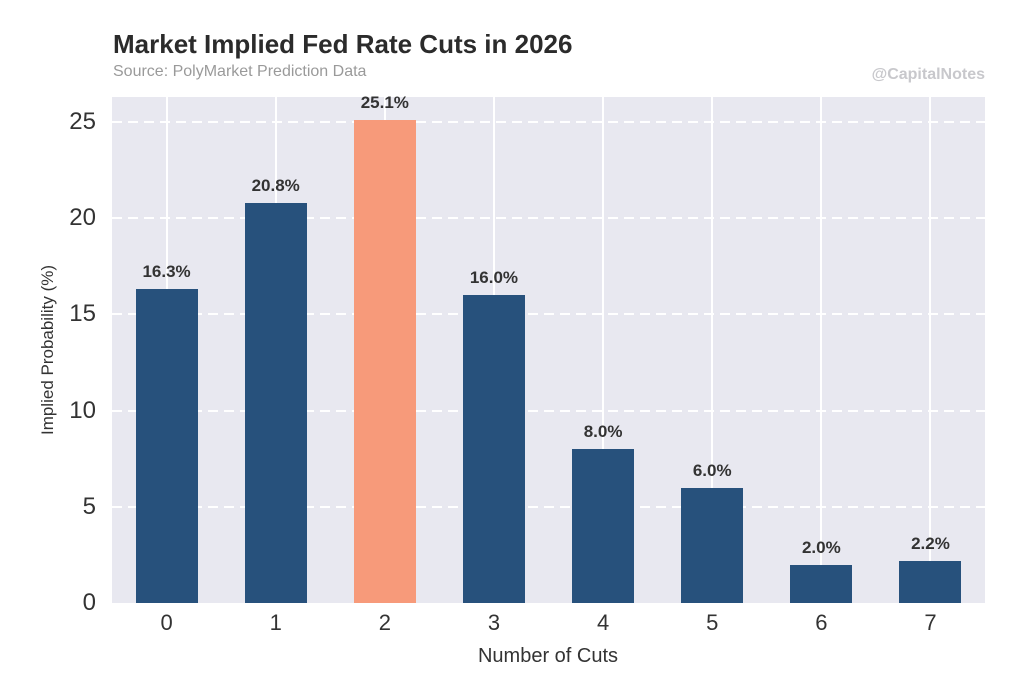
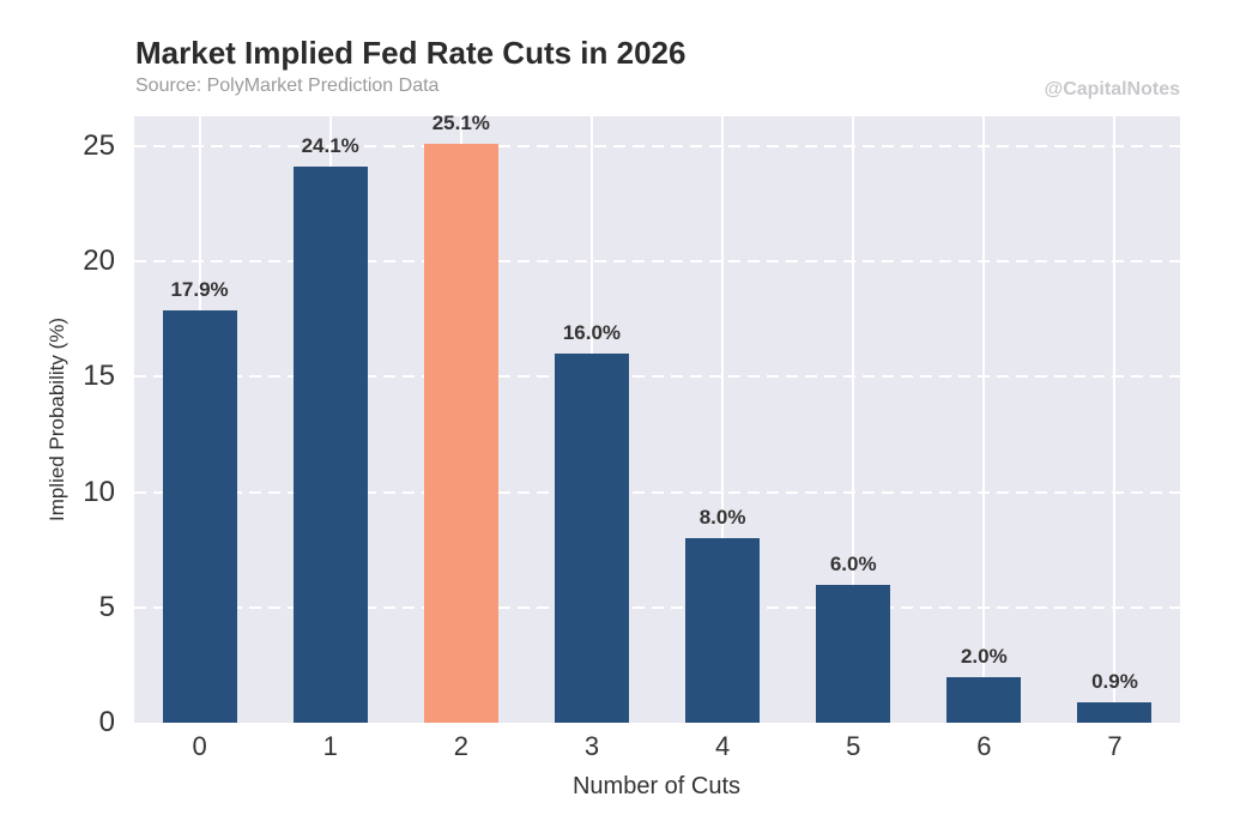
0: 16.3% -> 17.9%
1: 20.8% -> 24.1%
7: 2.2% -> 0.9%
